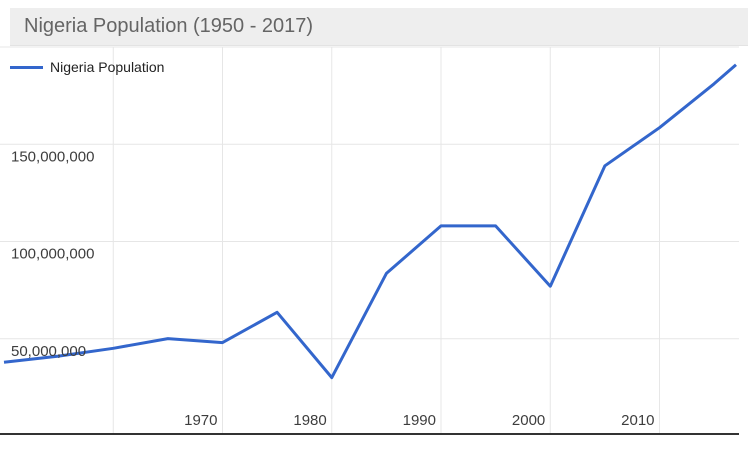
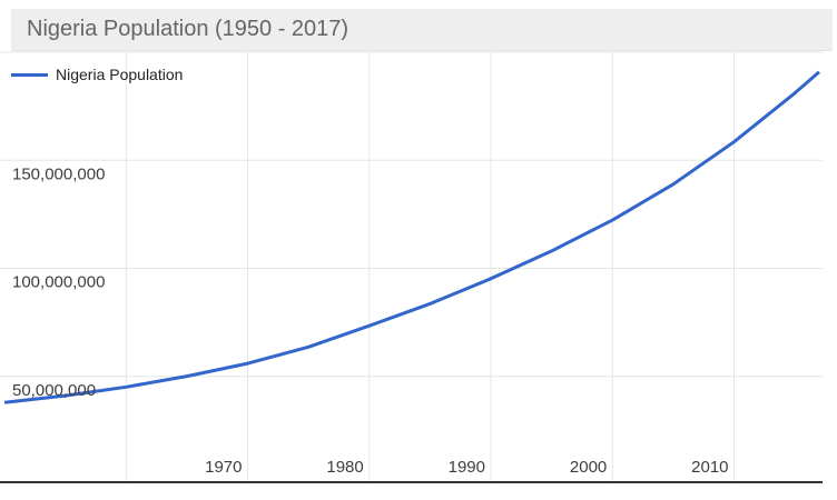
1970: 48000000 -> 56000000
1980: 30000000 -> 73000000
1990: 108000000 -> 95000000
2000: 77000000 -> 122000000
